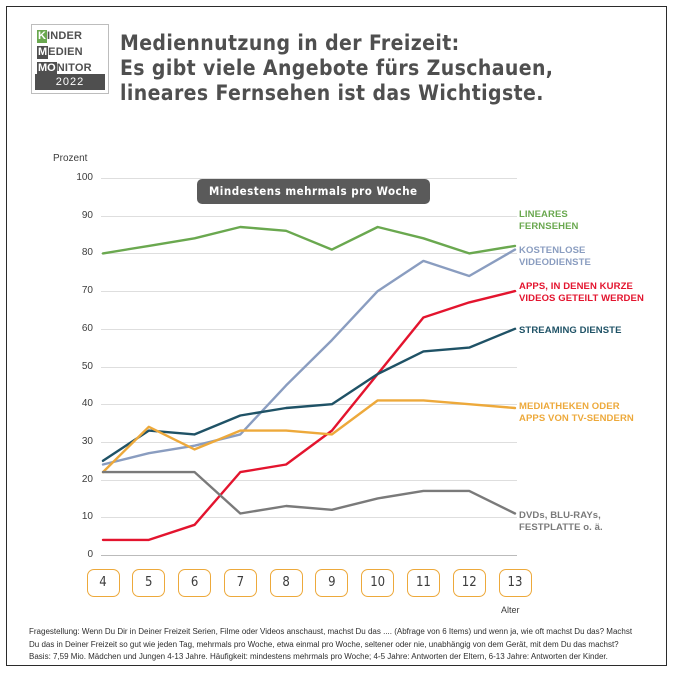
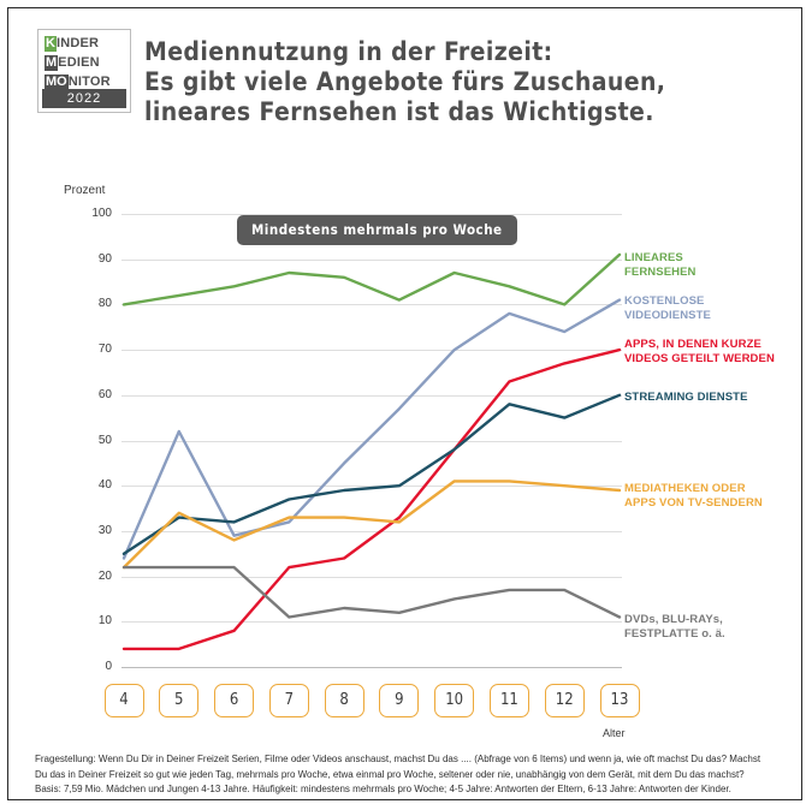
KOSTENLOSE VIDEODIENSTE/5: 27 -> 52
STREAMING DIENSTE/11: 54 -> 58
LINEARES FERNSEHEN/13: 82 -> 91
